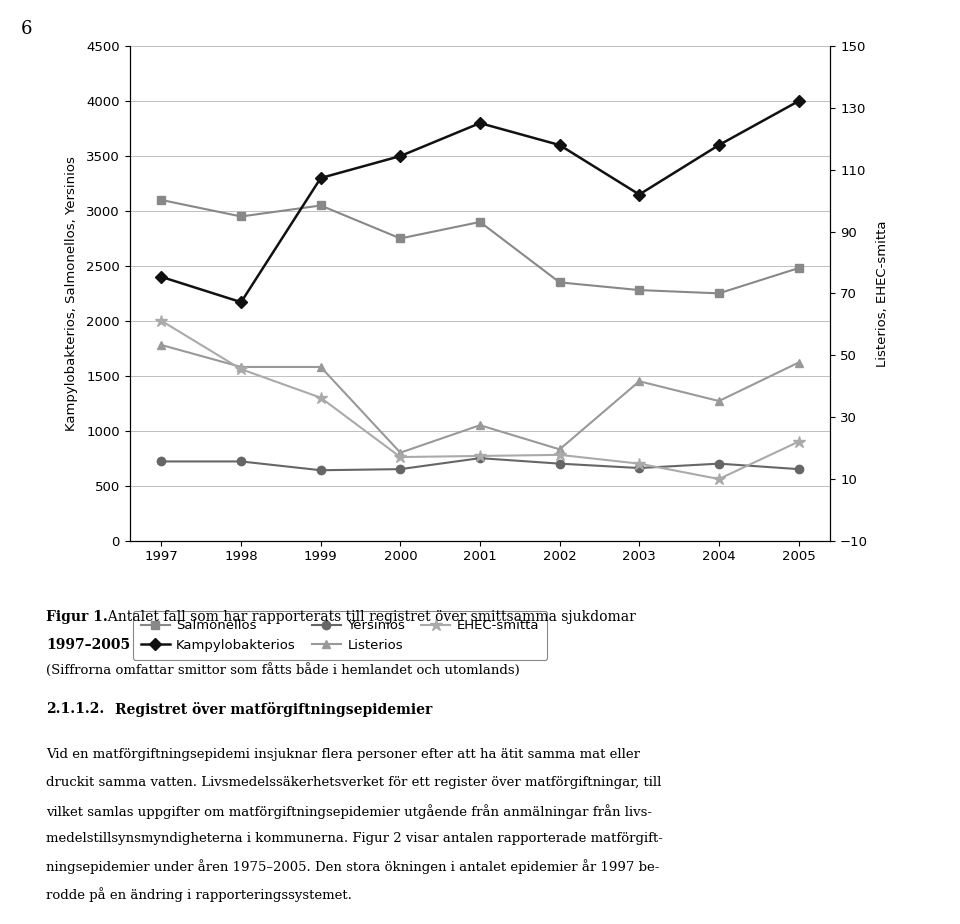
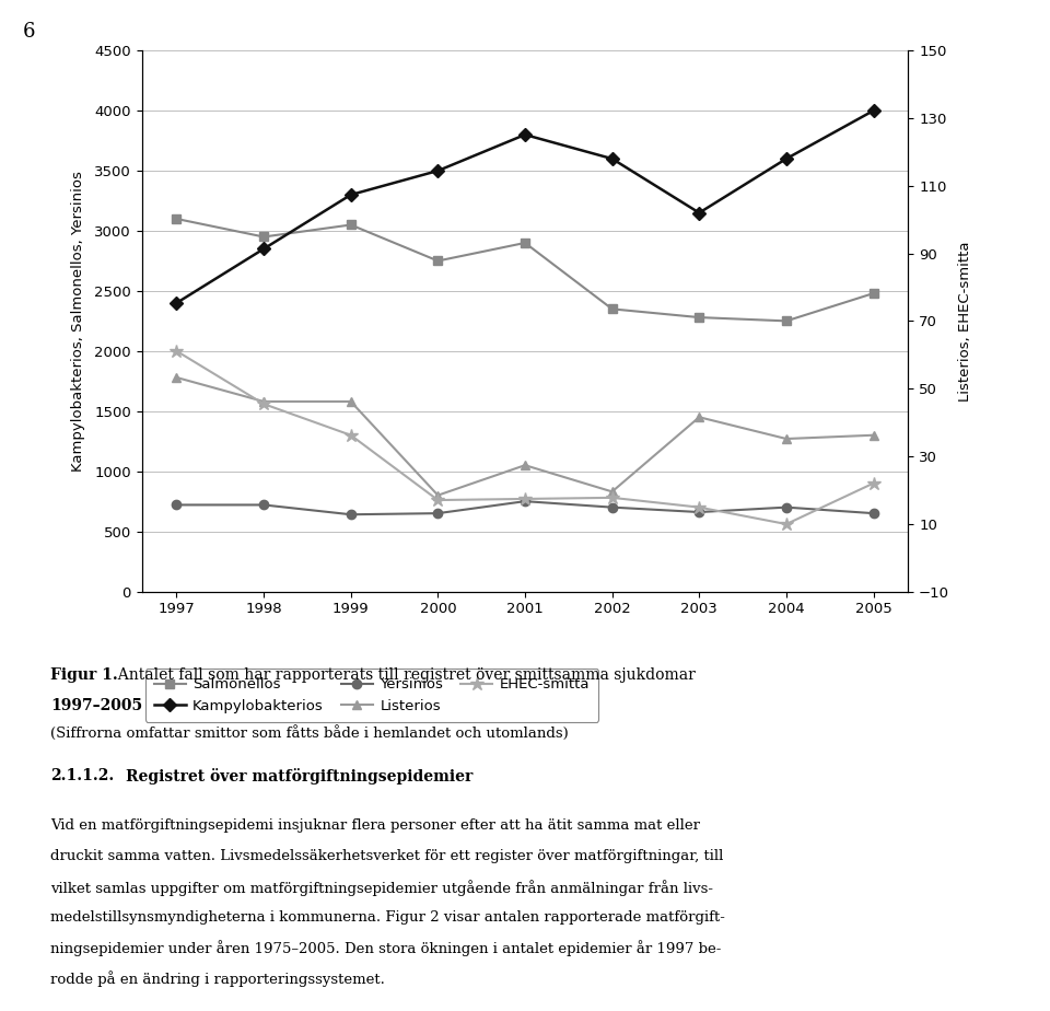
Kampylobakterios/1998: 2170 -> 2850
Listerios/2005: 1620 -> 1300
